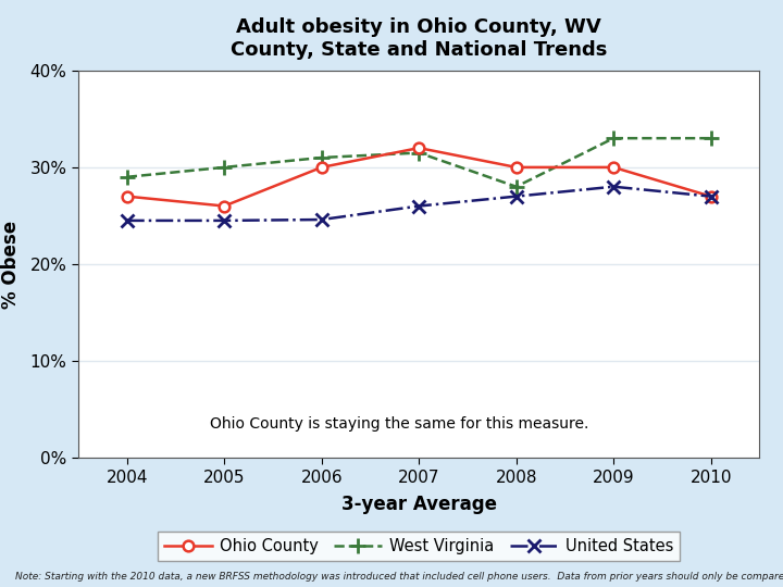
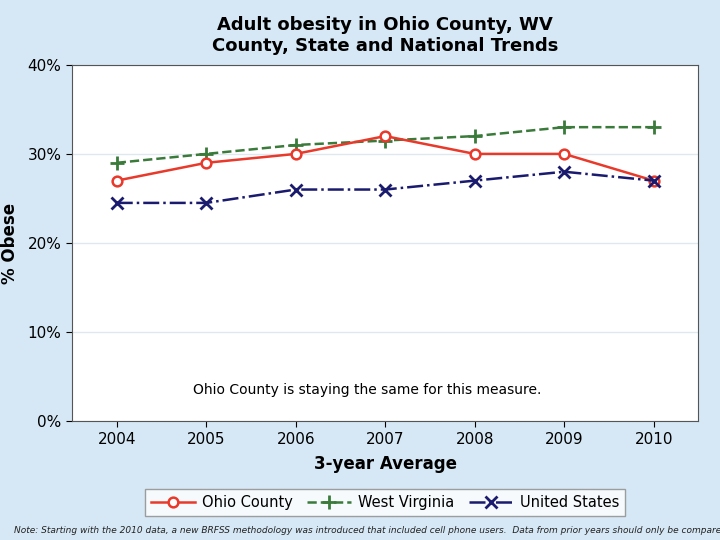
Ohio County/2005: 26% -> 29%
United States/2006: 24.6% -> 26.0%
West Virginia/2008: 28.0% -> 32.0%
